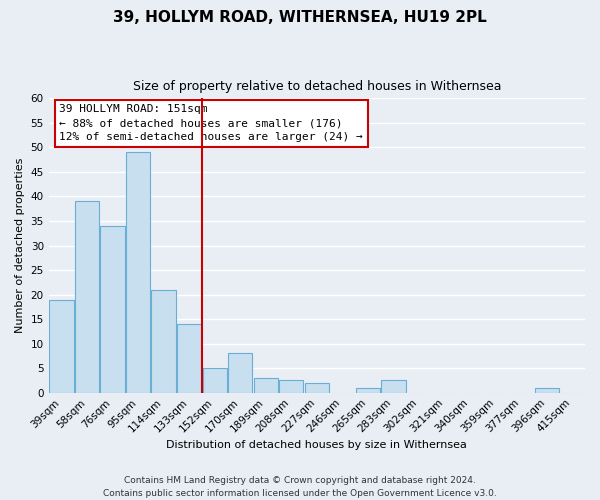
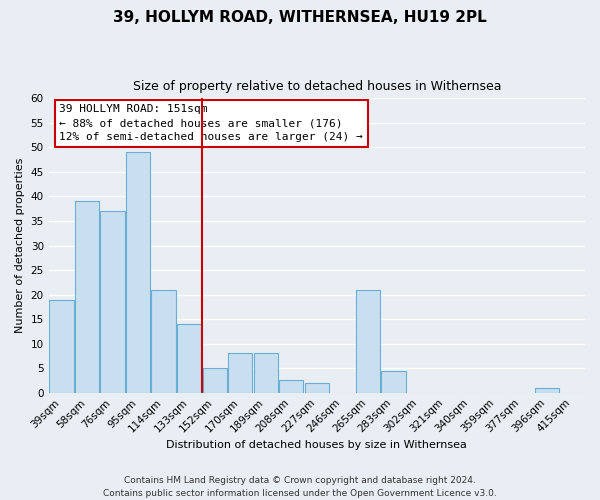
76sqm: 34.0 -> 37.0
189sqm: 3.0 -> 8.0
265sqm: 1.0 -> 21.0
283sqm: 2.5 -> 4.5
